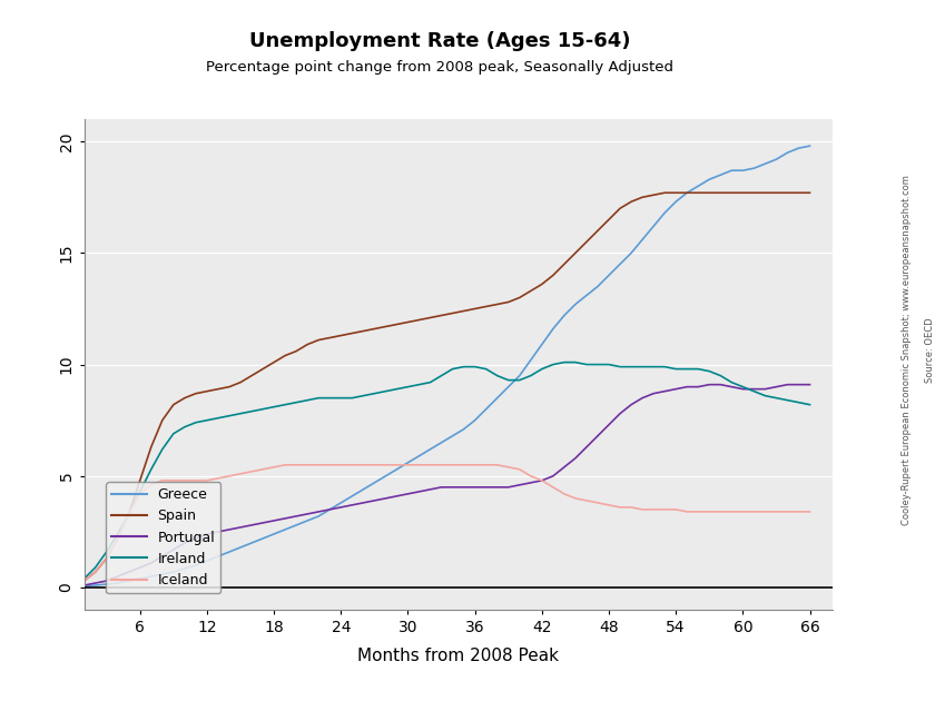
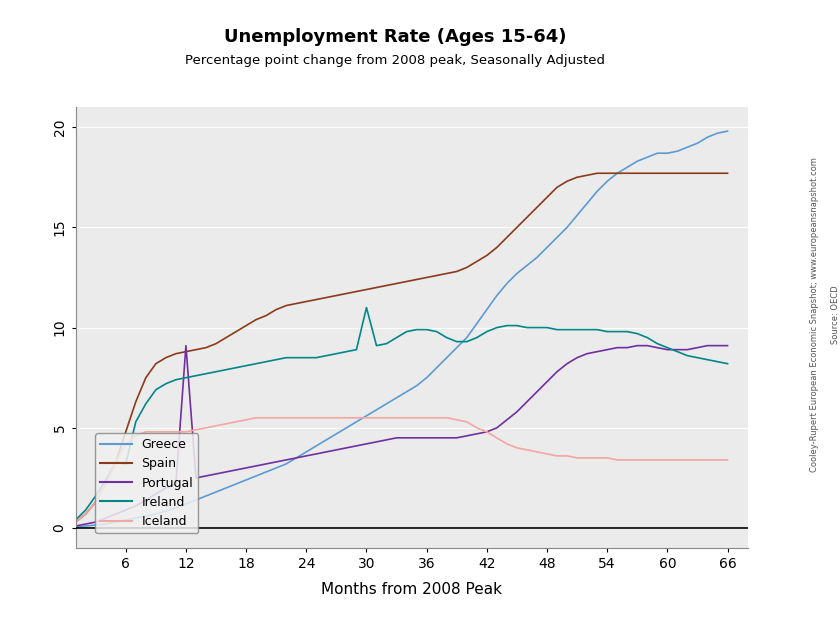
Ireland/6: 4.3 -> 3.2
Portugal/12: 2.4 -> 9.1
Ireland/30: 9.0 -> 11.0
